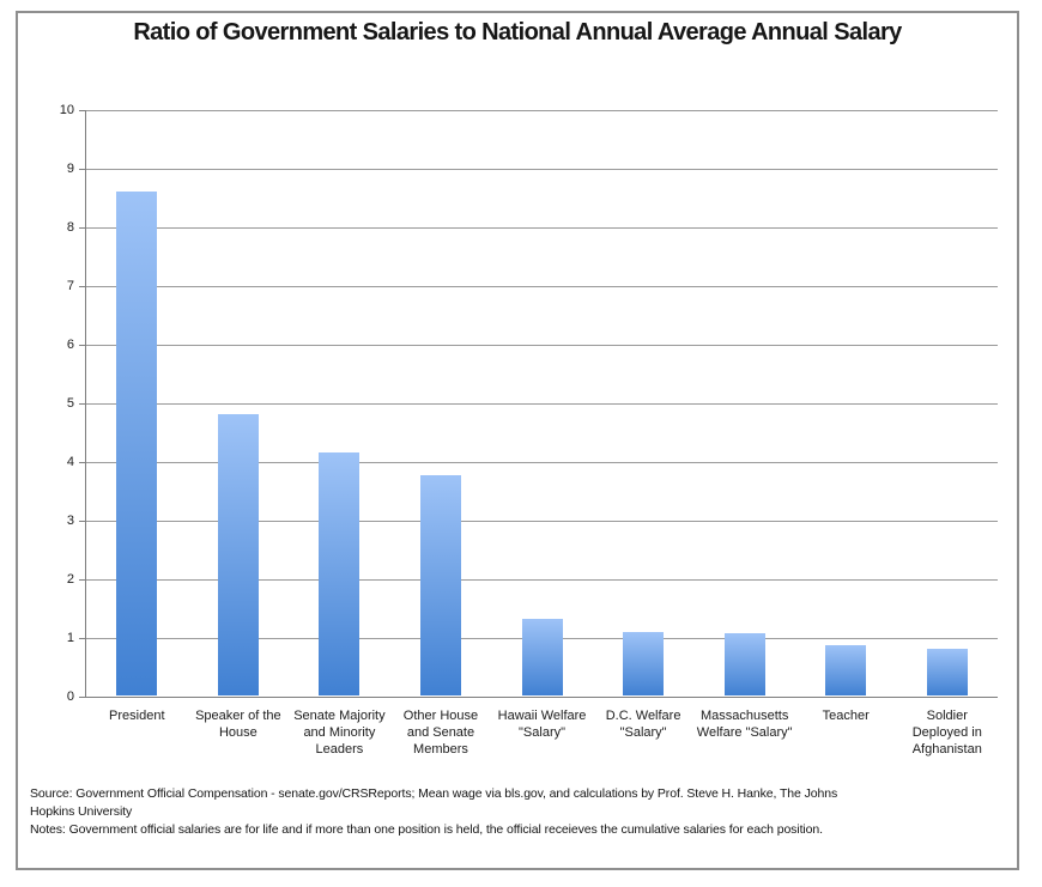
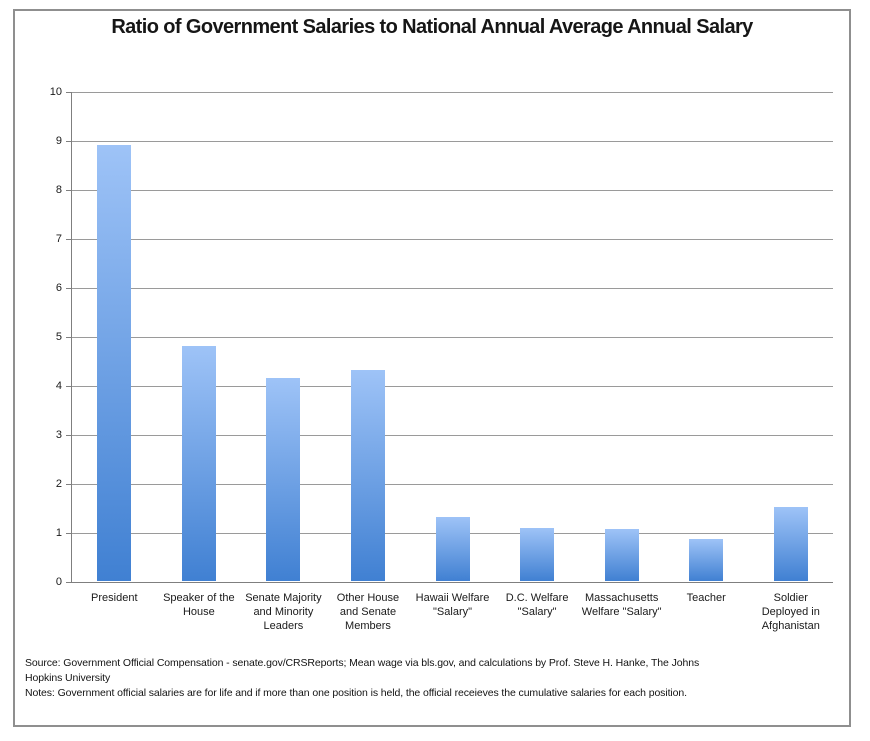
President: 8.6 -> 8.9
Other House and Senate Members: 3.8 -> 4.3
Soldier Deployed in Afghanistan: 0.8 -> 1.5
